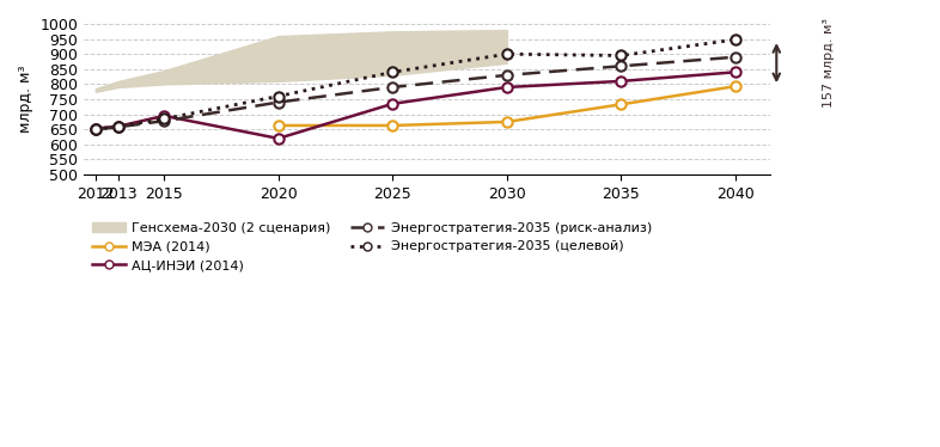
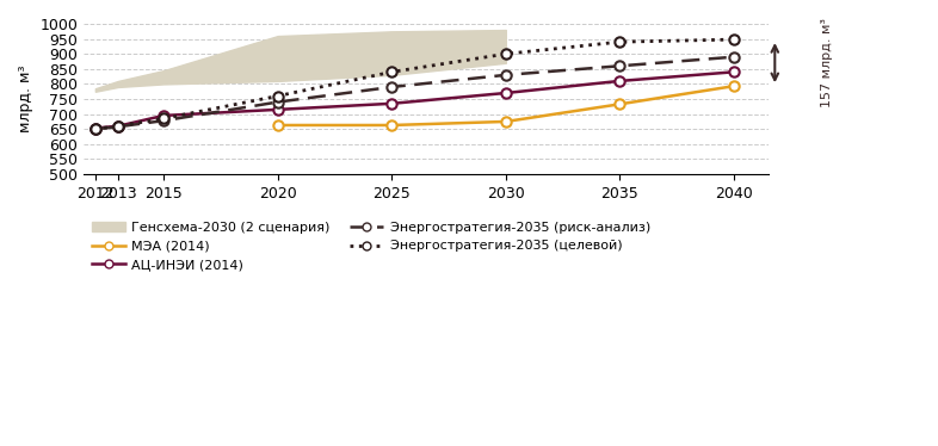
АЦ-ИНЭИ (2014)/2020: 620 -> 715
АЦ-ИНЭИ (2014)/2030: 790 -> 770
Энергостратегия-2035 (целевой)/2035: 895 -> 940
